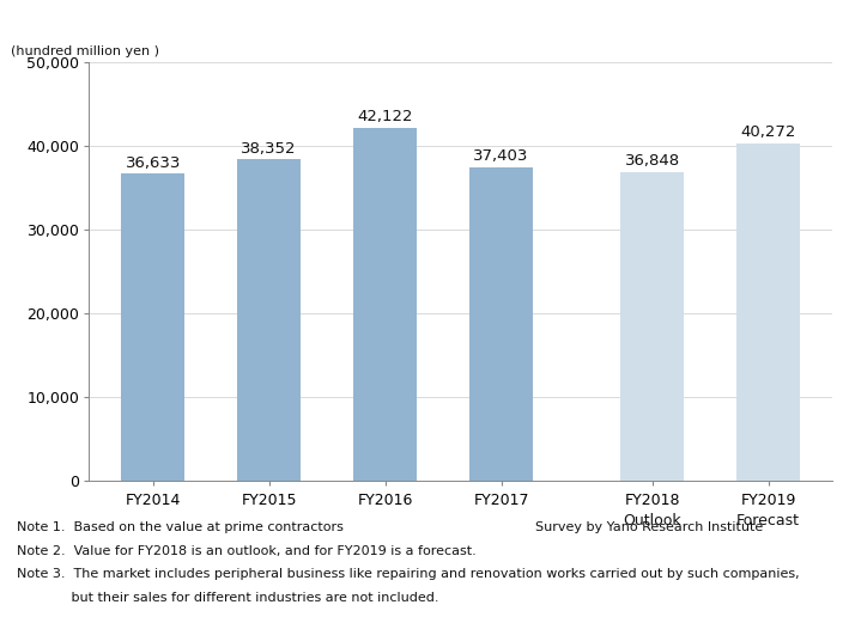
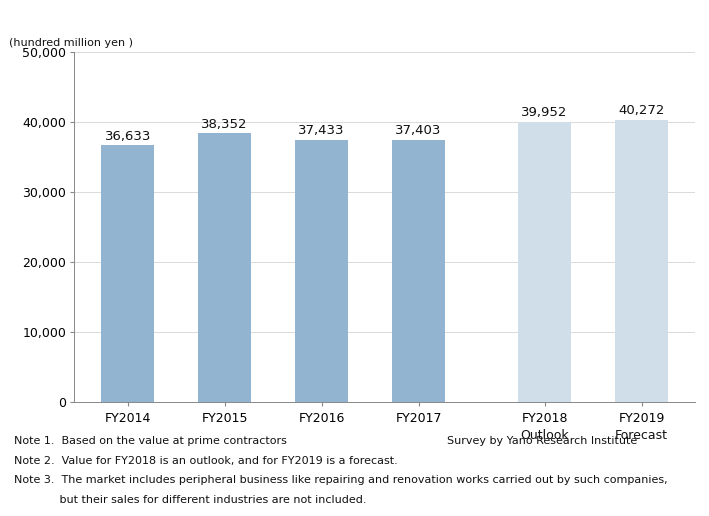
FY2016: 42,122 -> 37,433
FY2018: 36,848 -> 39,952
